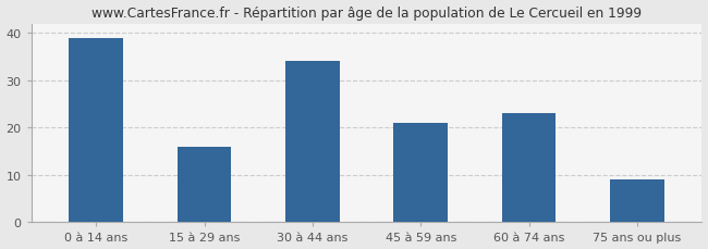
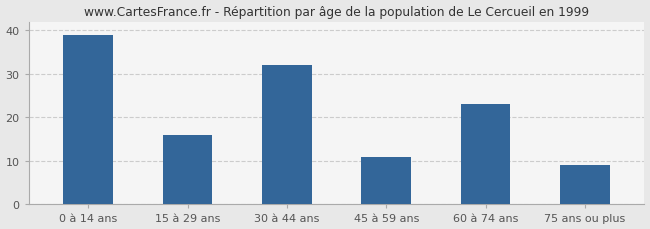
30 à 44 ans: 34 -> 32
45 à 59 ans: 21 -> 11
